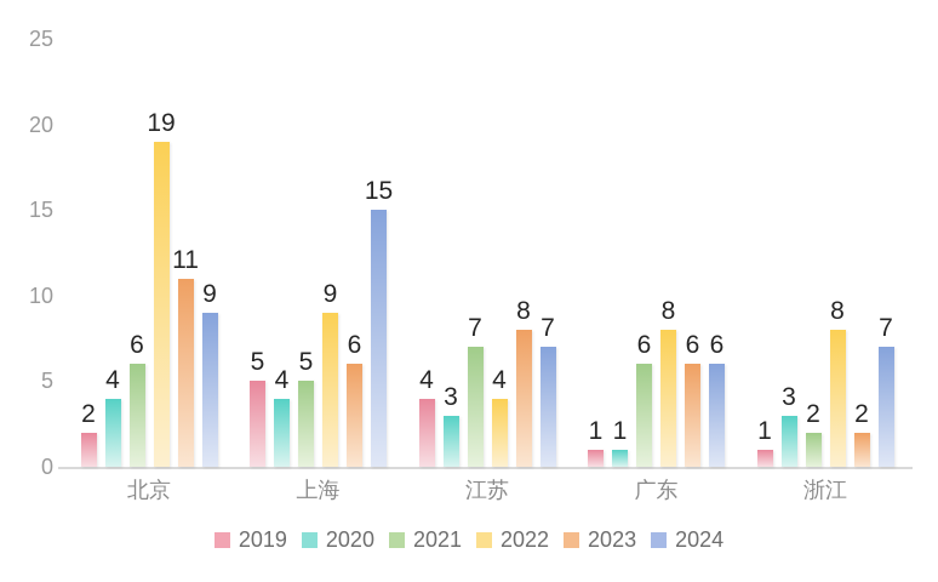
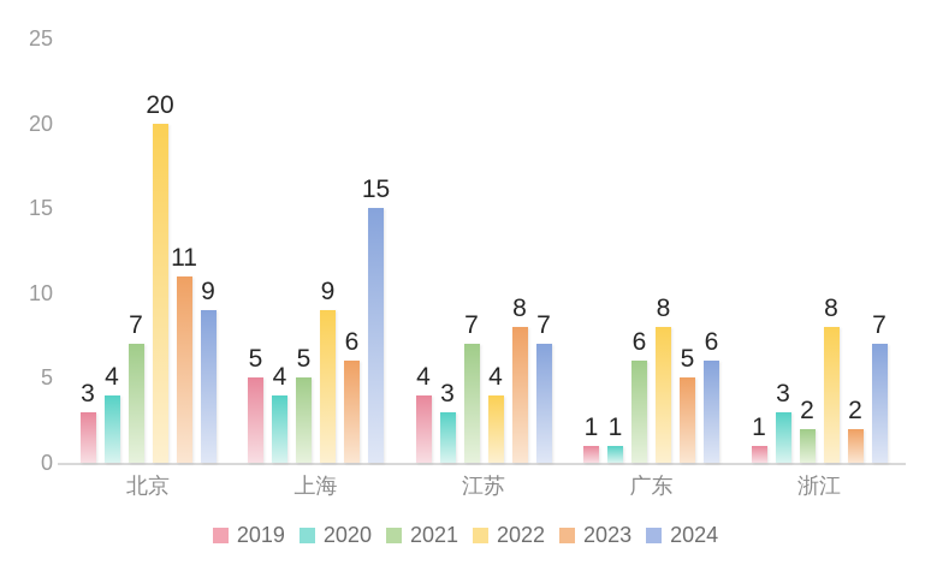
2019/北京: 2 -> 3
2021/北京: 6 -> 7
2022/北京: 19 -> 20
2023/广东: 6 -> 5
